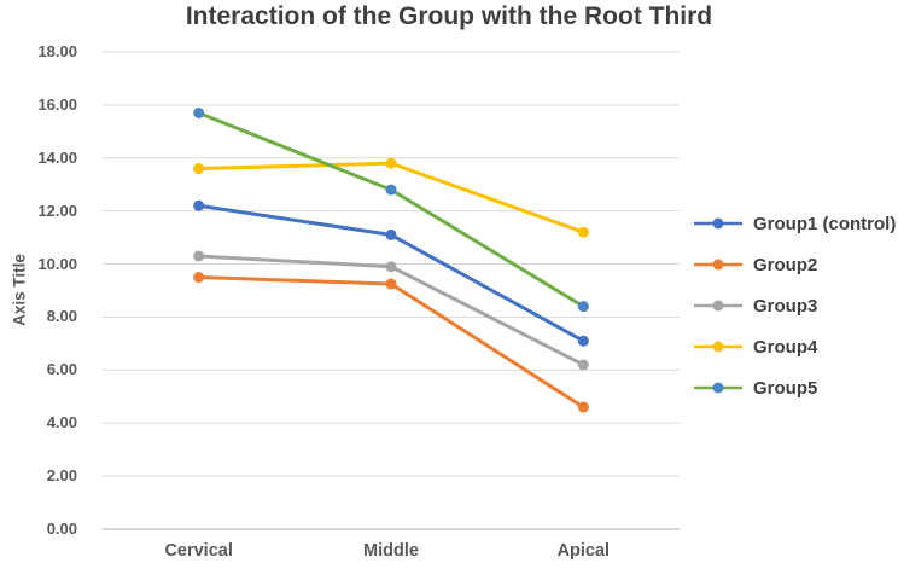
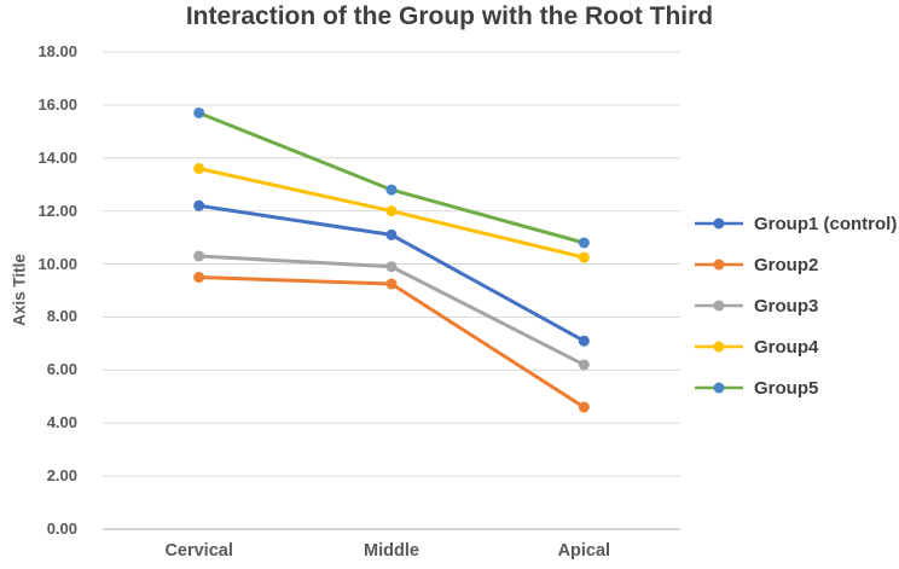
Group4/Middle: 13.8 -> 12.0
Group4/Apical: 11.2 -> 10.2
Group5/Apical: 8.4 -> 10.8
